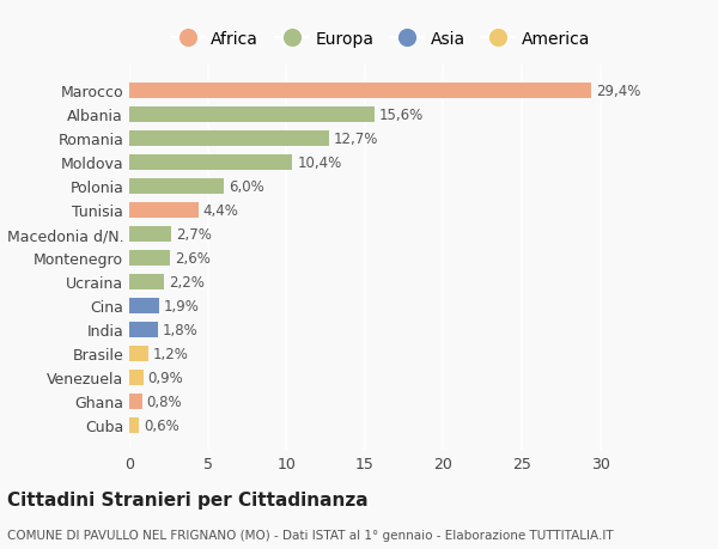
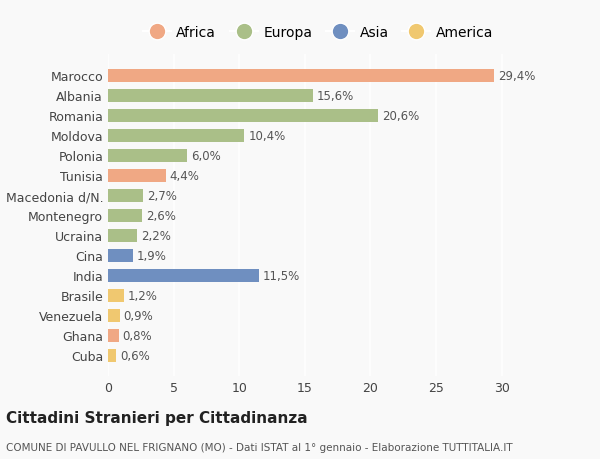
Romania: 12,7% -> 20,6%
India: 1,8% -> 11,5%
